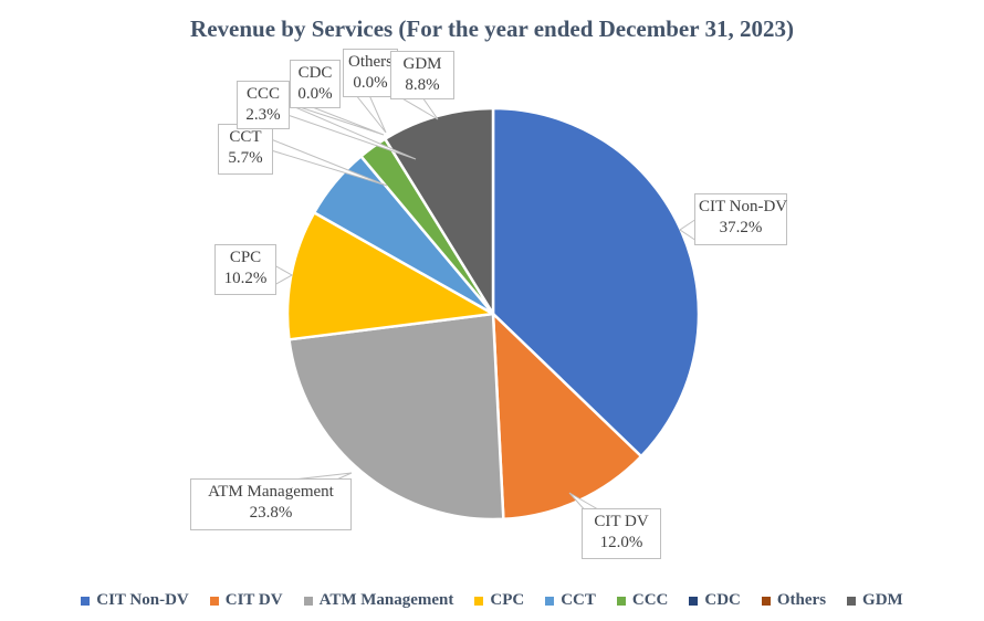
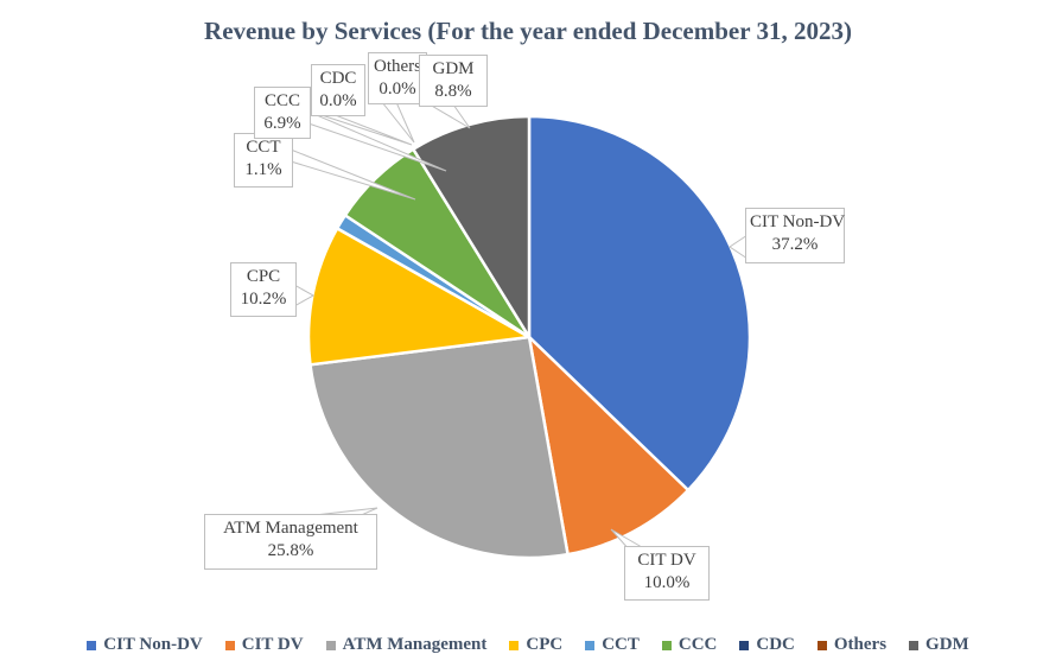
CIT DV: 12.0% -> 10.0%
ATM Management: 23.8% -> 25.8%
CCT: 5.7% -> 1.1%
CCC: 2.3% -> 6.9%
